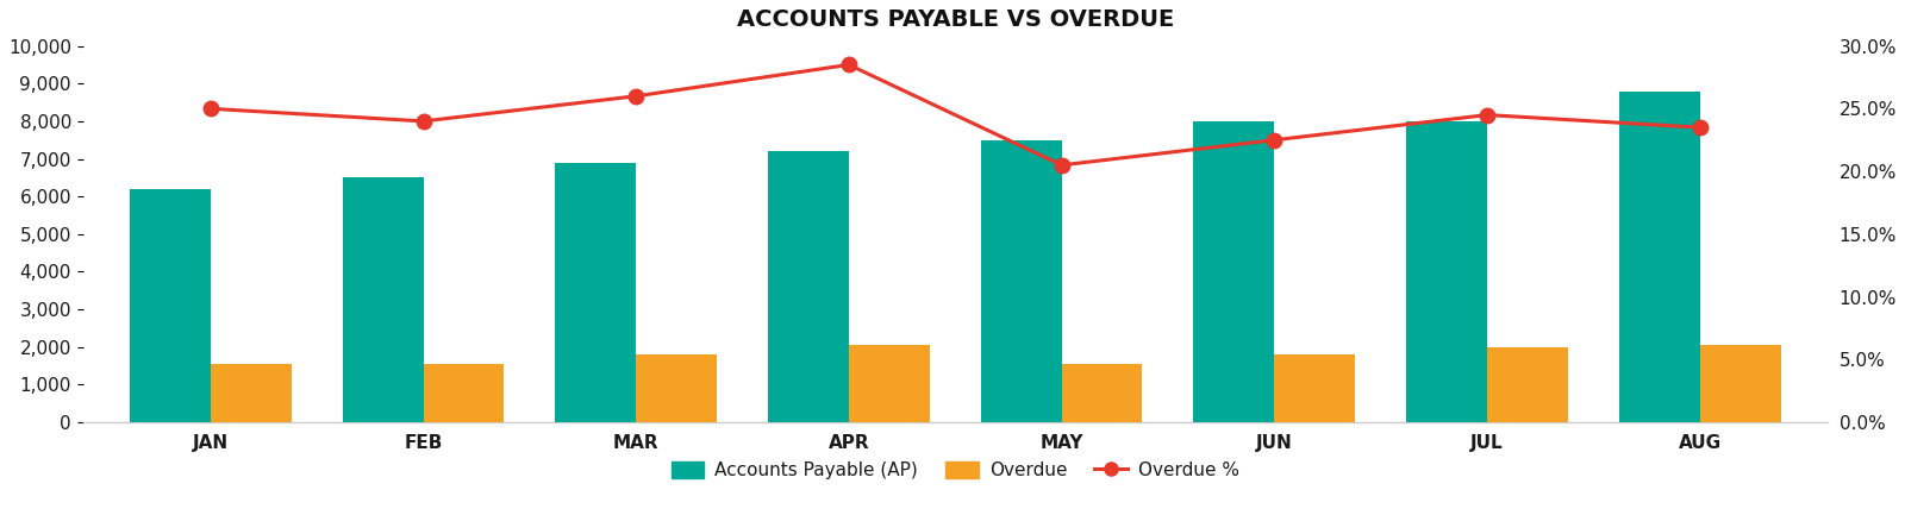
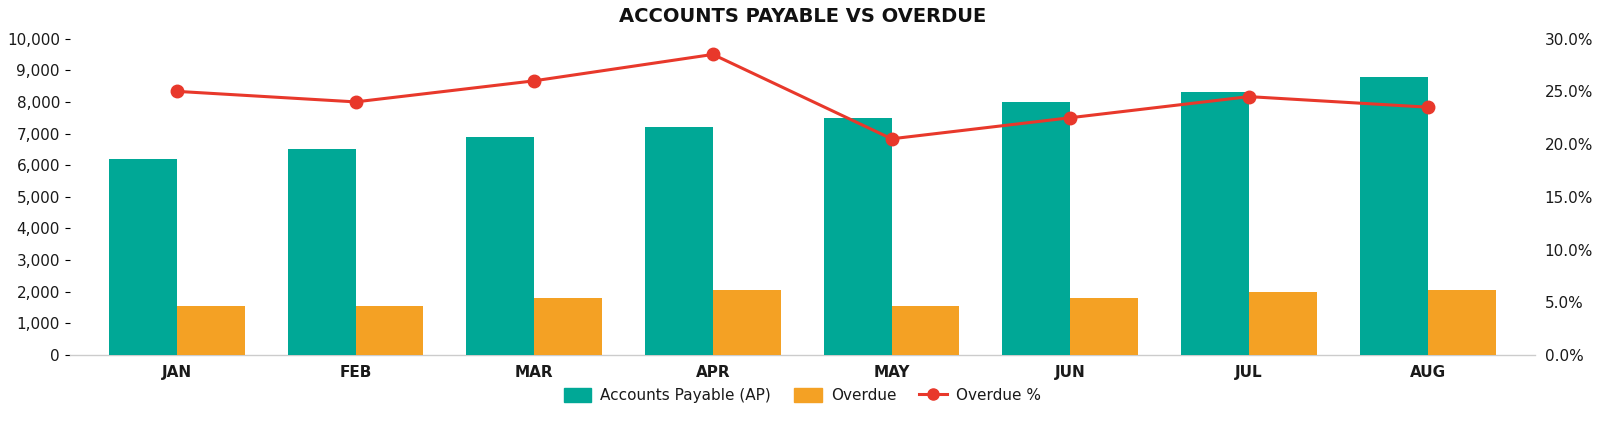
Accounts Payable (AP)/JUL: 8,000 -> 8,300
